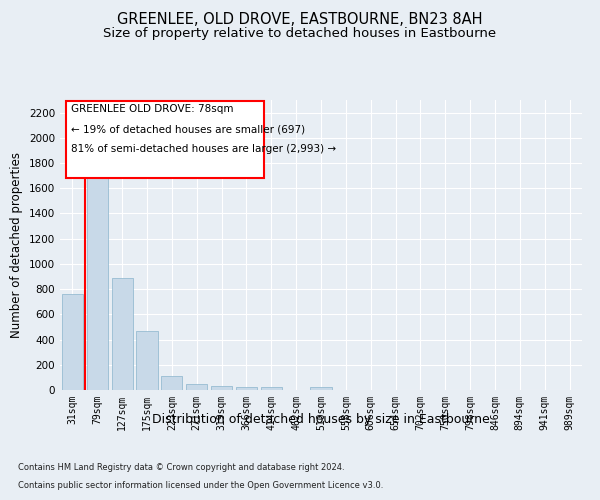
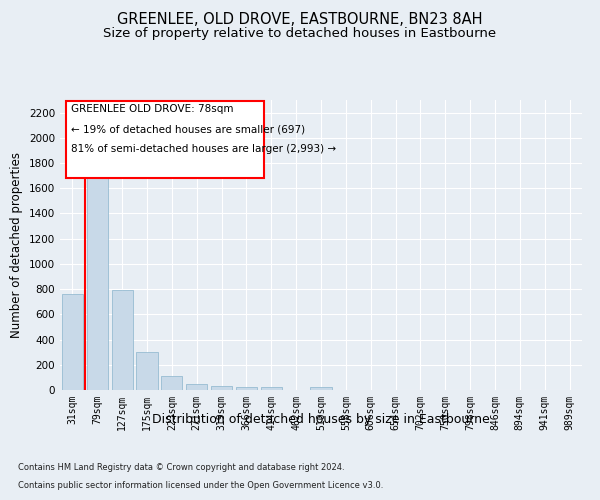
127sqm: 890 -> 790
175sqm: 470 -> 300
